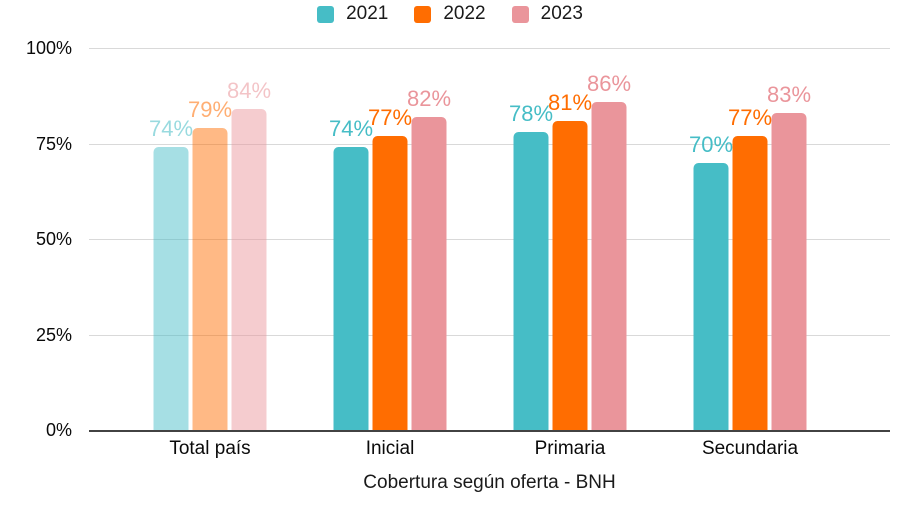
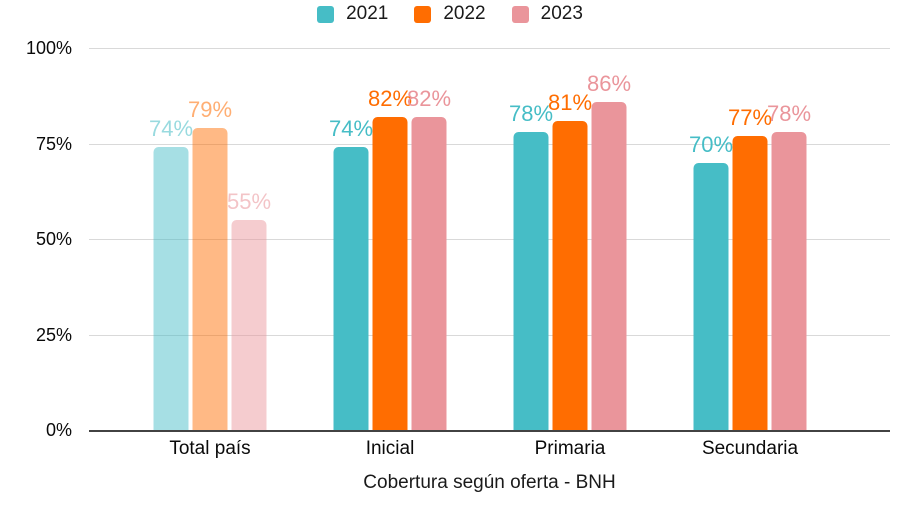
2023/Total país: 84% -> 55%
2022/Inicial: 77% -> 82%
2023/Secundaria: 83% -> 78%
